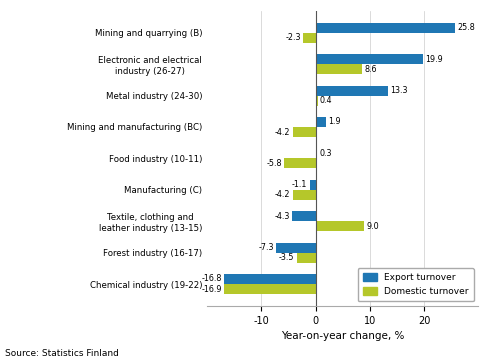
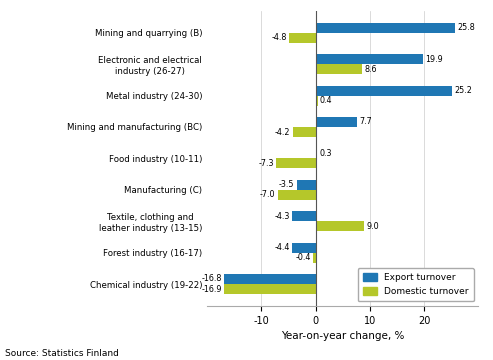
Domestic turnover/Mining and quarrying (B): -2.3 -> -4.8
Export turnover/Metal industry (24-30): 13.3 -> 25.2
Export turnover/Mining and manufacturing (BC): 1.9 -> 7.7
Domestic turnover/Food industry (10-11): -5.8 -> -7.3
Export turnover/Manufacturing (C): -1.1 -> -3.5
Domestic turnover/Manufacturing (C): -4.2 -> -7.0
Export turnover/Forest industry (16-17): -7.3 -> -4.4
Domestic turnover/Forest industry (16-17): -3.5 -> -0.4
